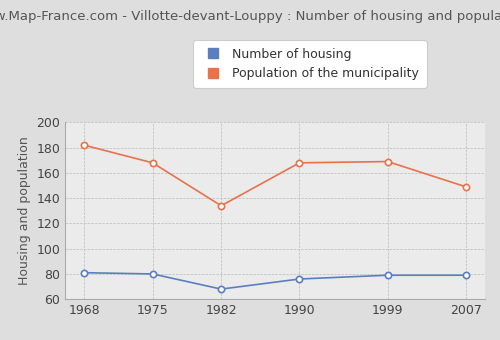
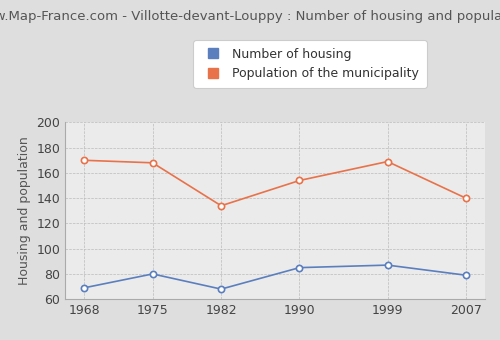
Number of housing/1968: 81 -> 69
Population of the municipality/1968: 182 -> 170
Number of housing/1990: 76 -> 85
Population of the municipality/1990: 168 -> 154
Number of housing/1999: 79 -> 87
Population of the municipality/2007: 149 -> 140
